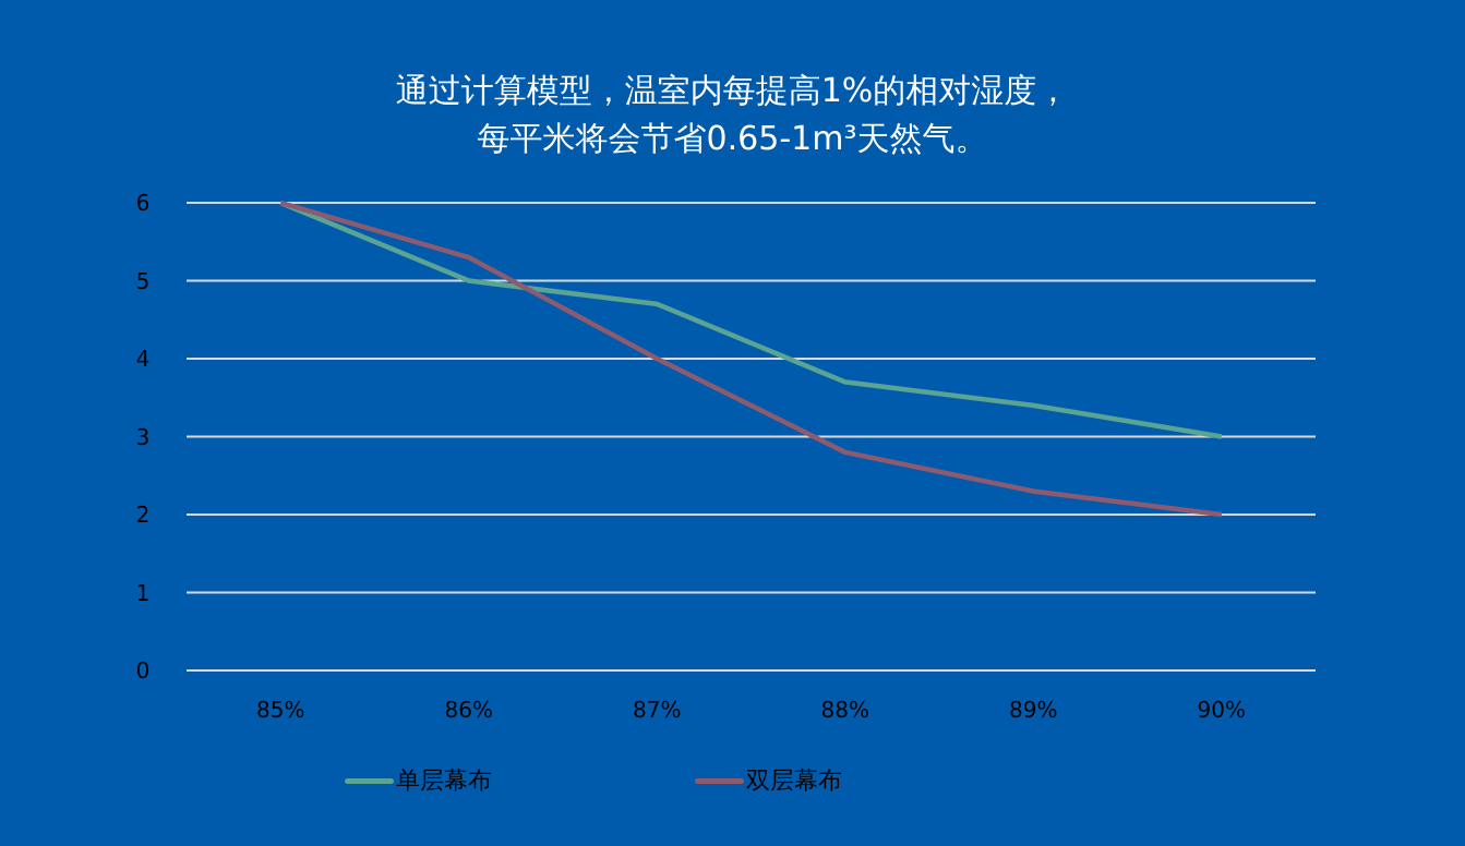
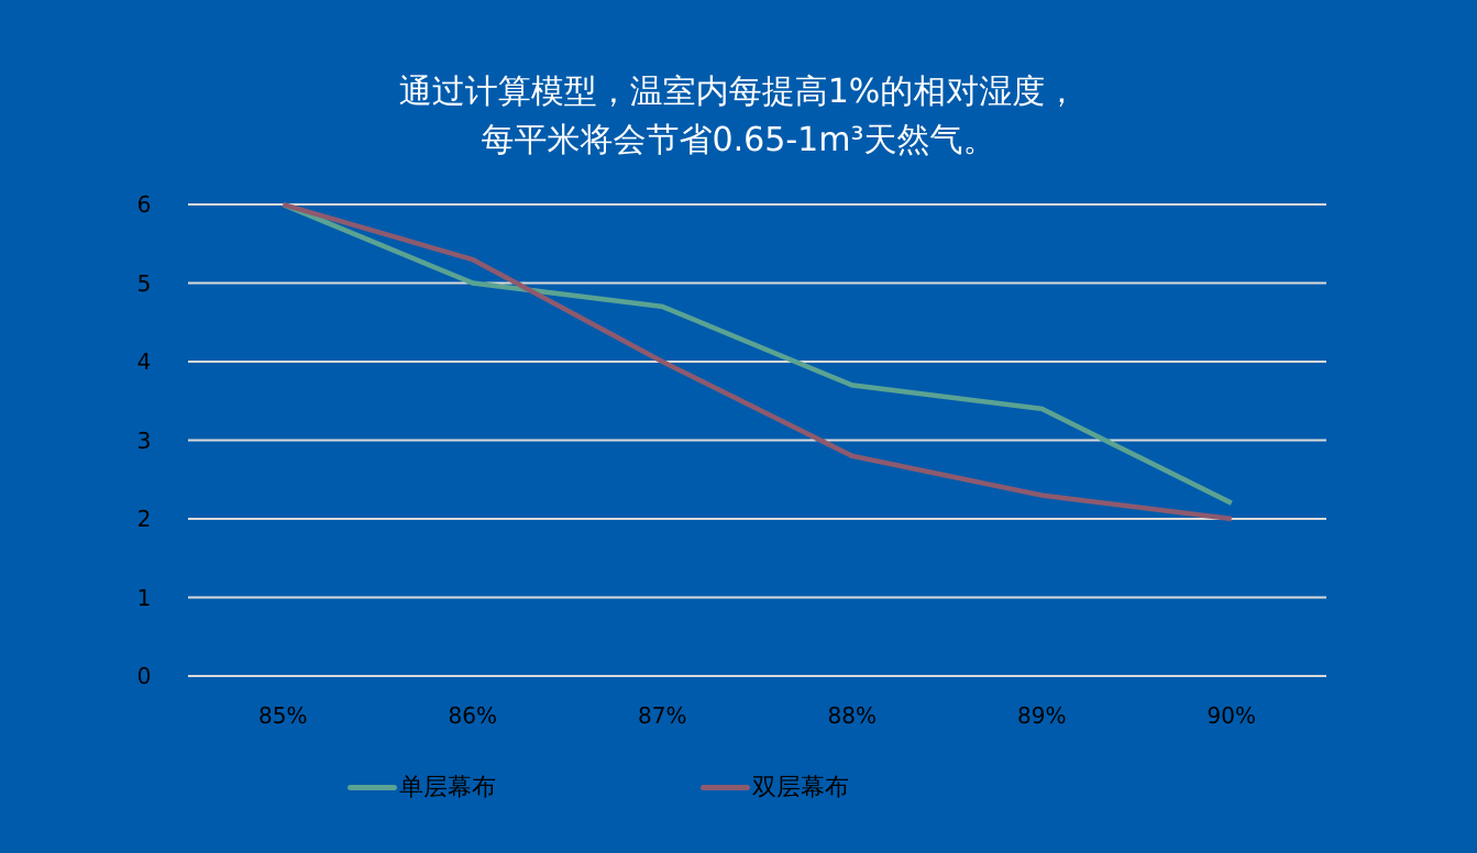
单层幕布/90%: 3.0 -> 2.2
